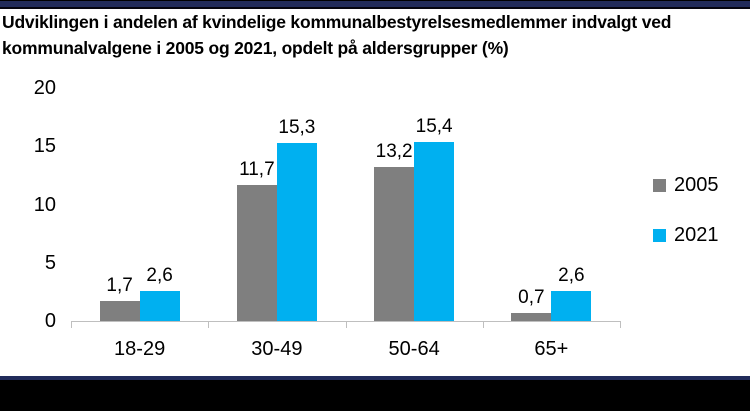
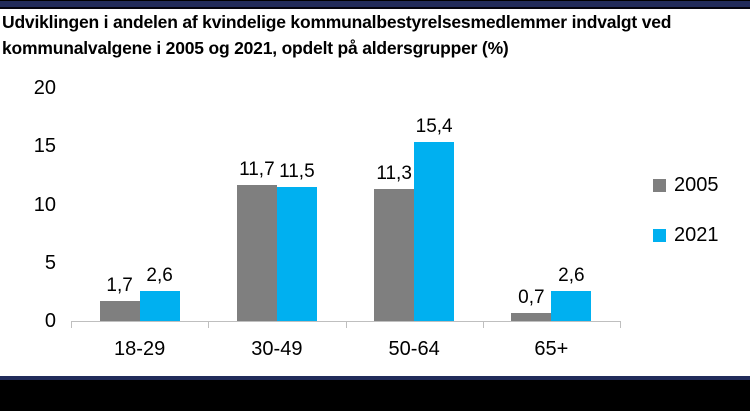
2021/30-49: 15,3 -> 11,5
2005/50-64: 13,2 -> 11,3
